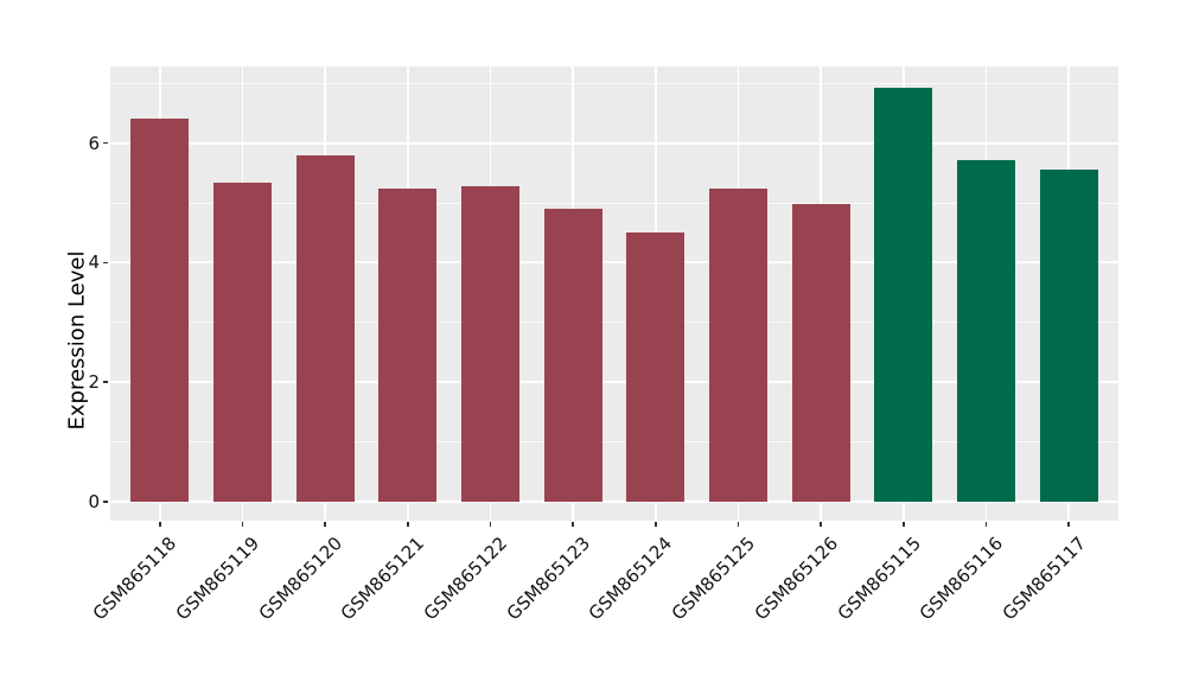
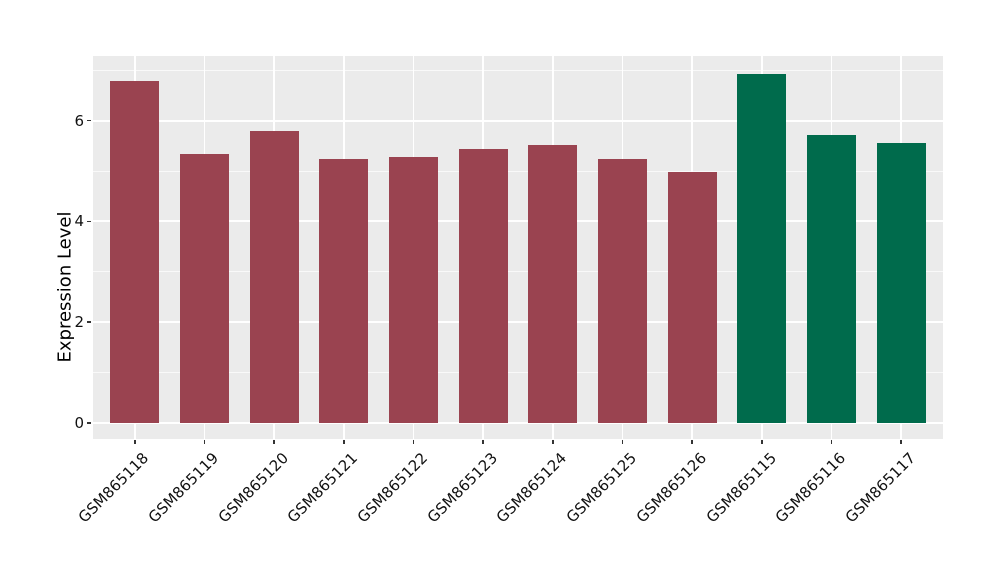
GSM865118: 6.4 -> 6.8
GSM865123: 4.9 -> 5.4
GSM865124: 4.5 -> 5.5
